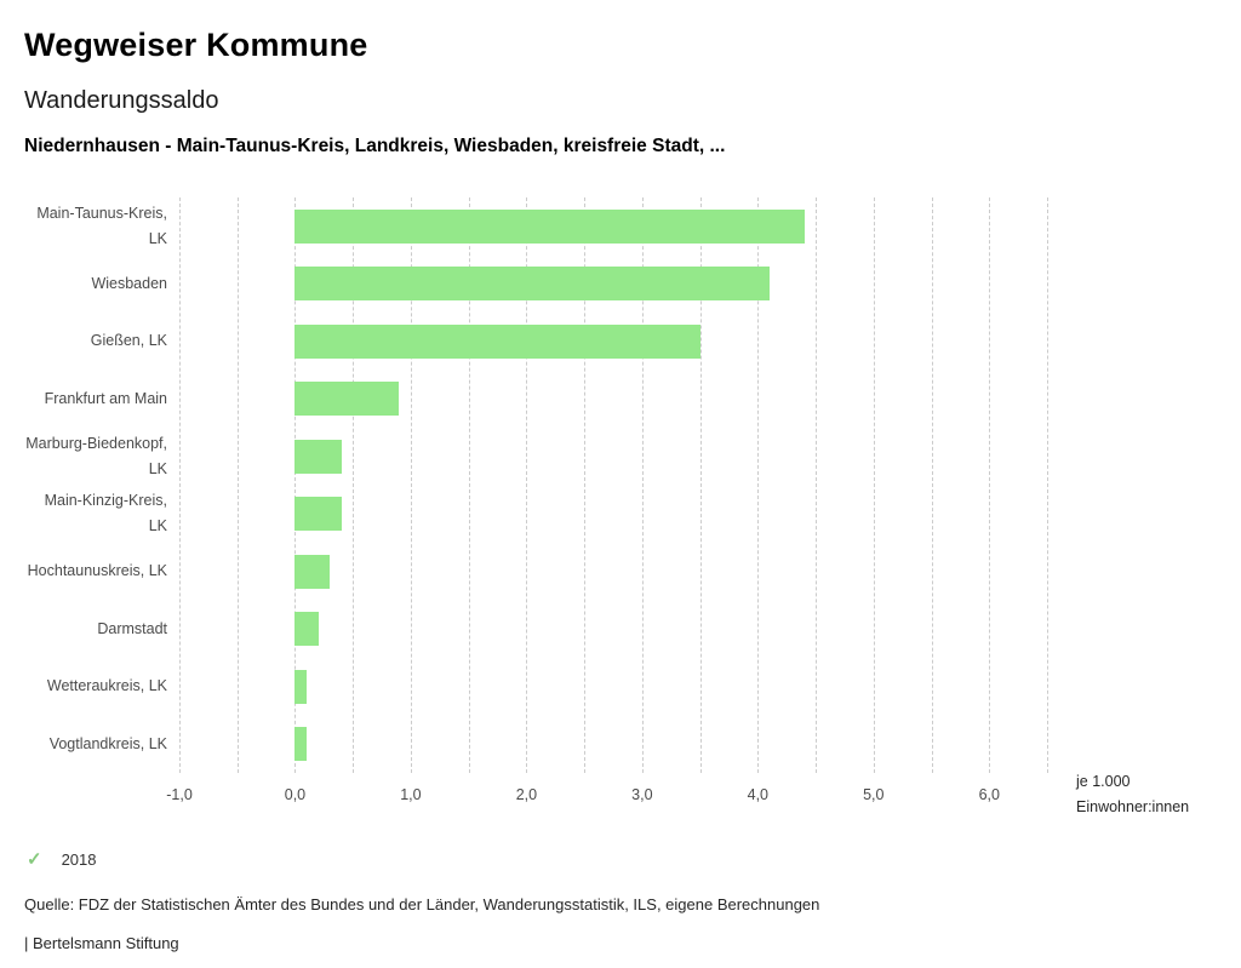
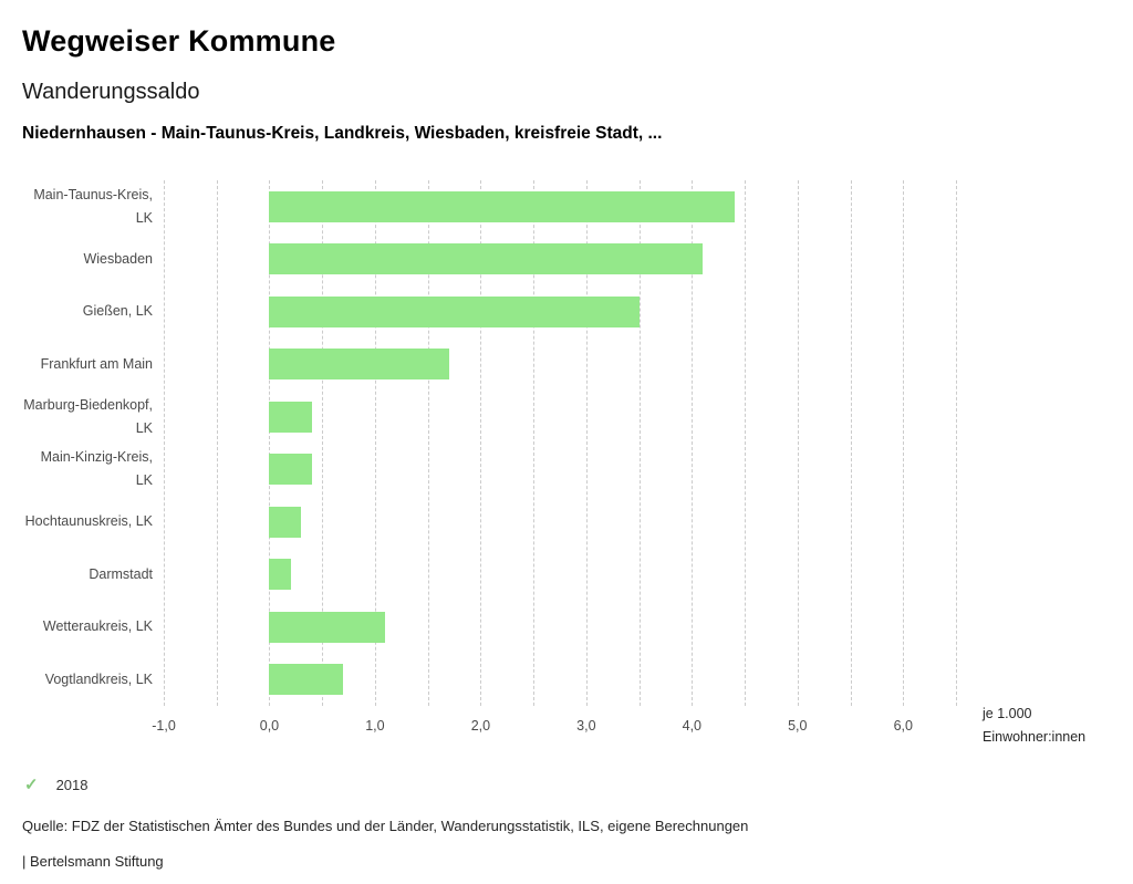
Frankfurt am Main: 0,9 -> 1,7
Wetteraukreis, LK: 0,1 -> 1,1
Vogtlandkreis, LK: 0,1 -> 0,7
